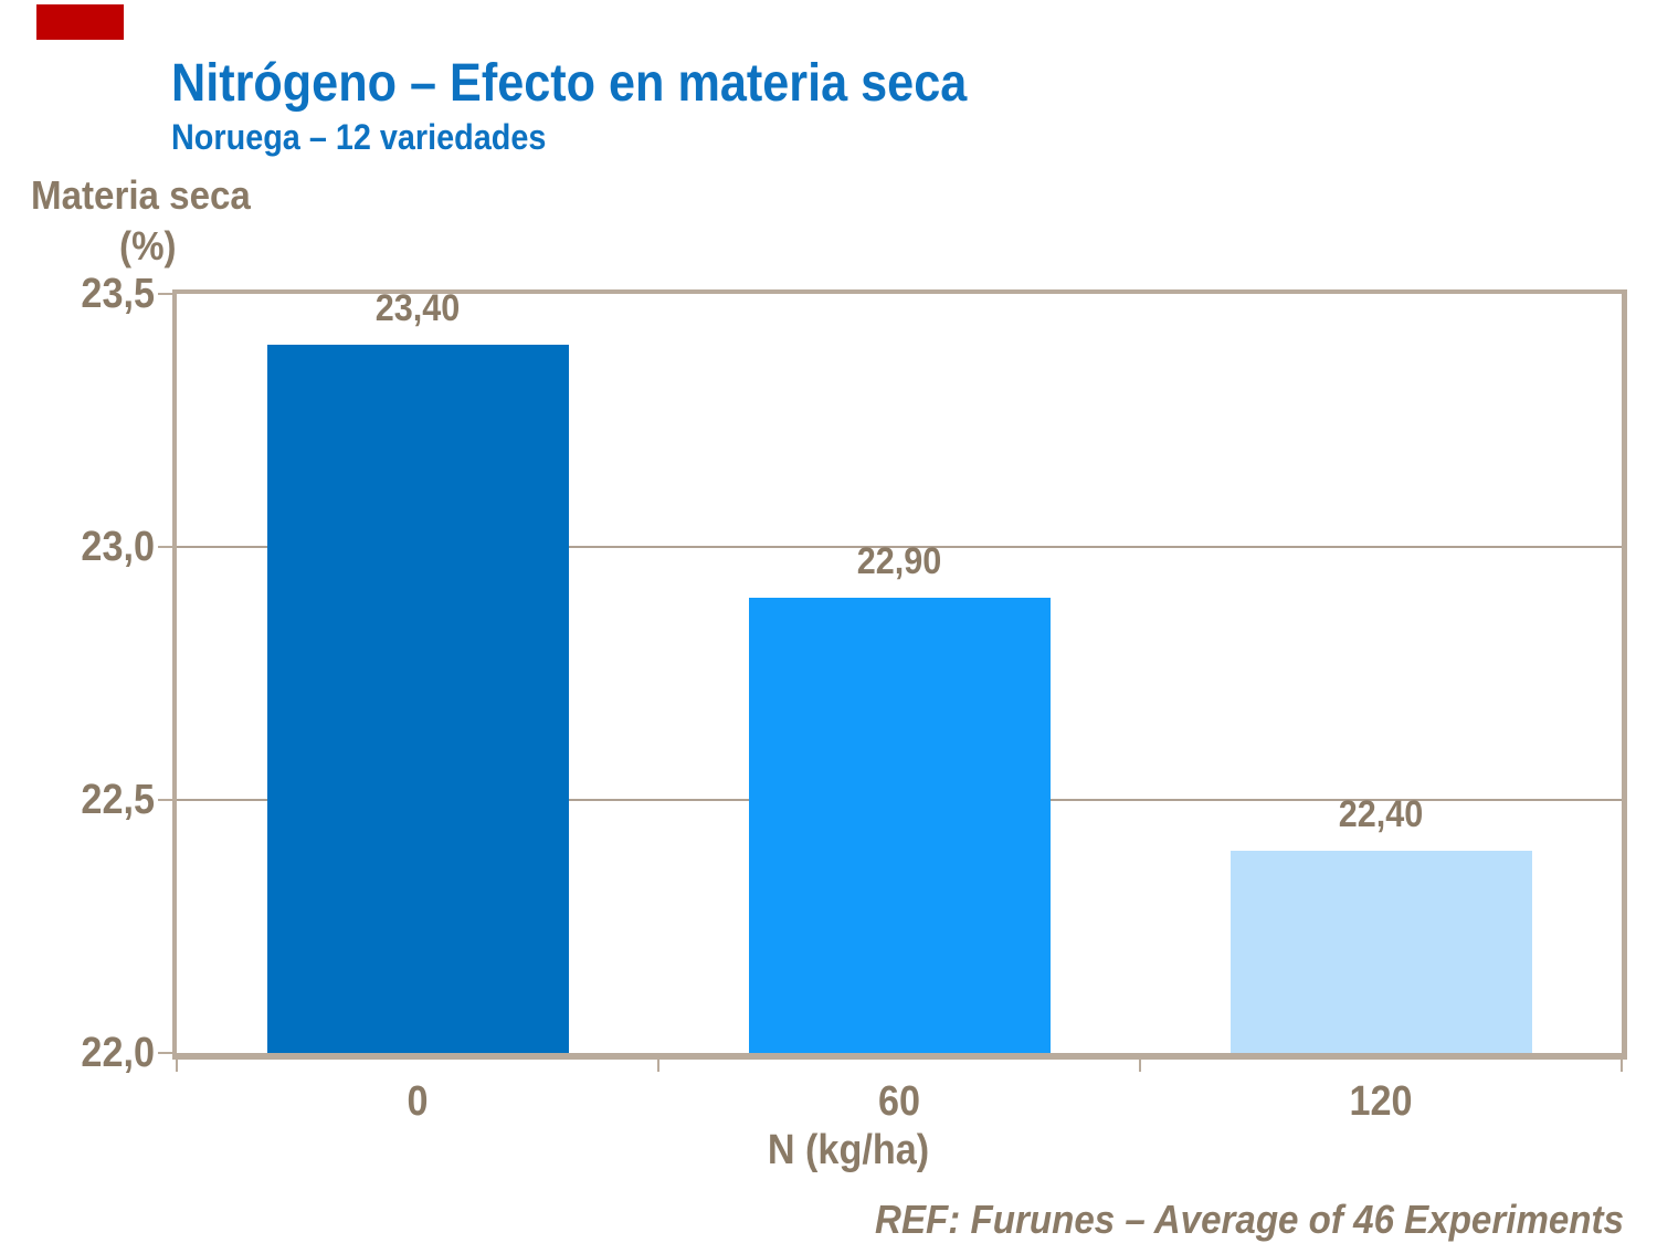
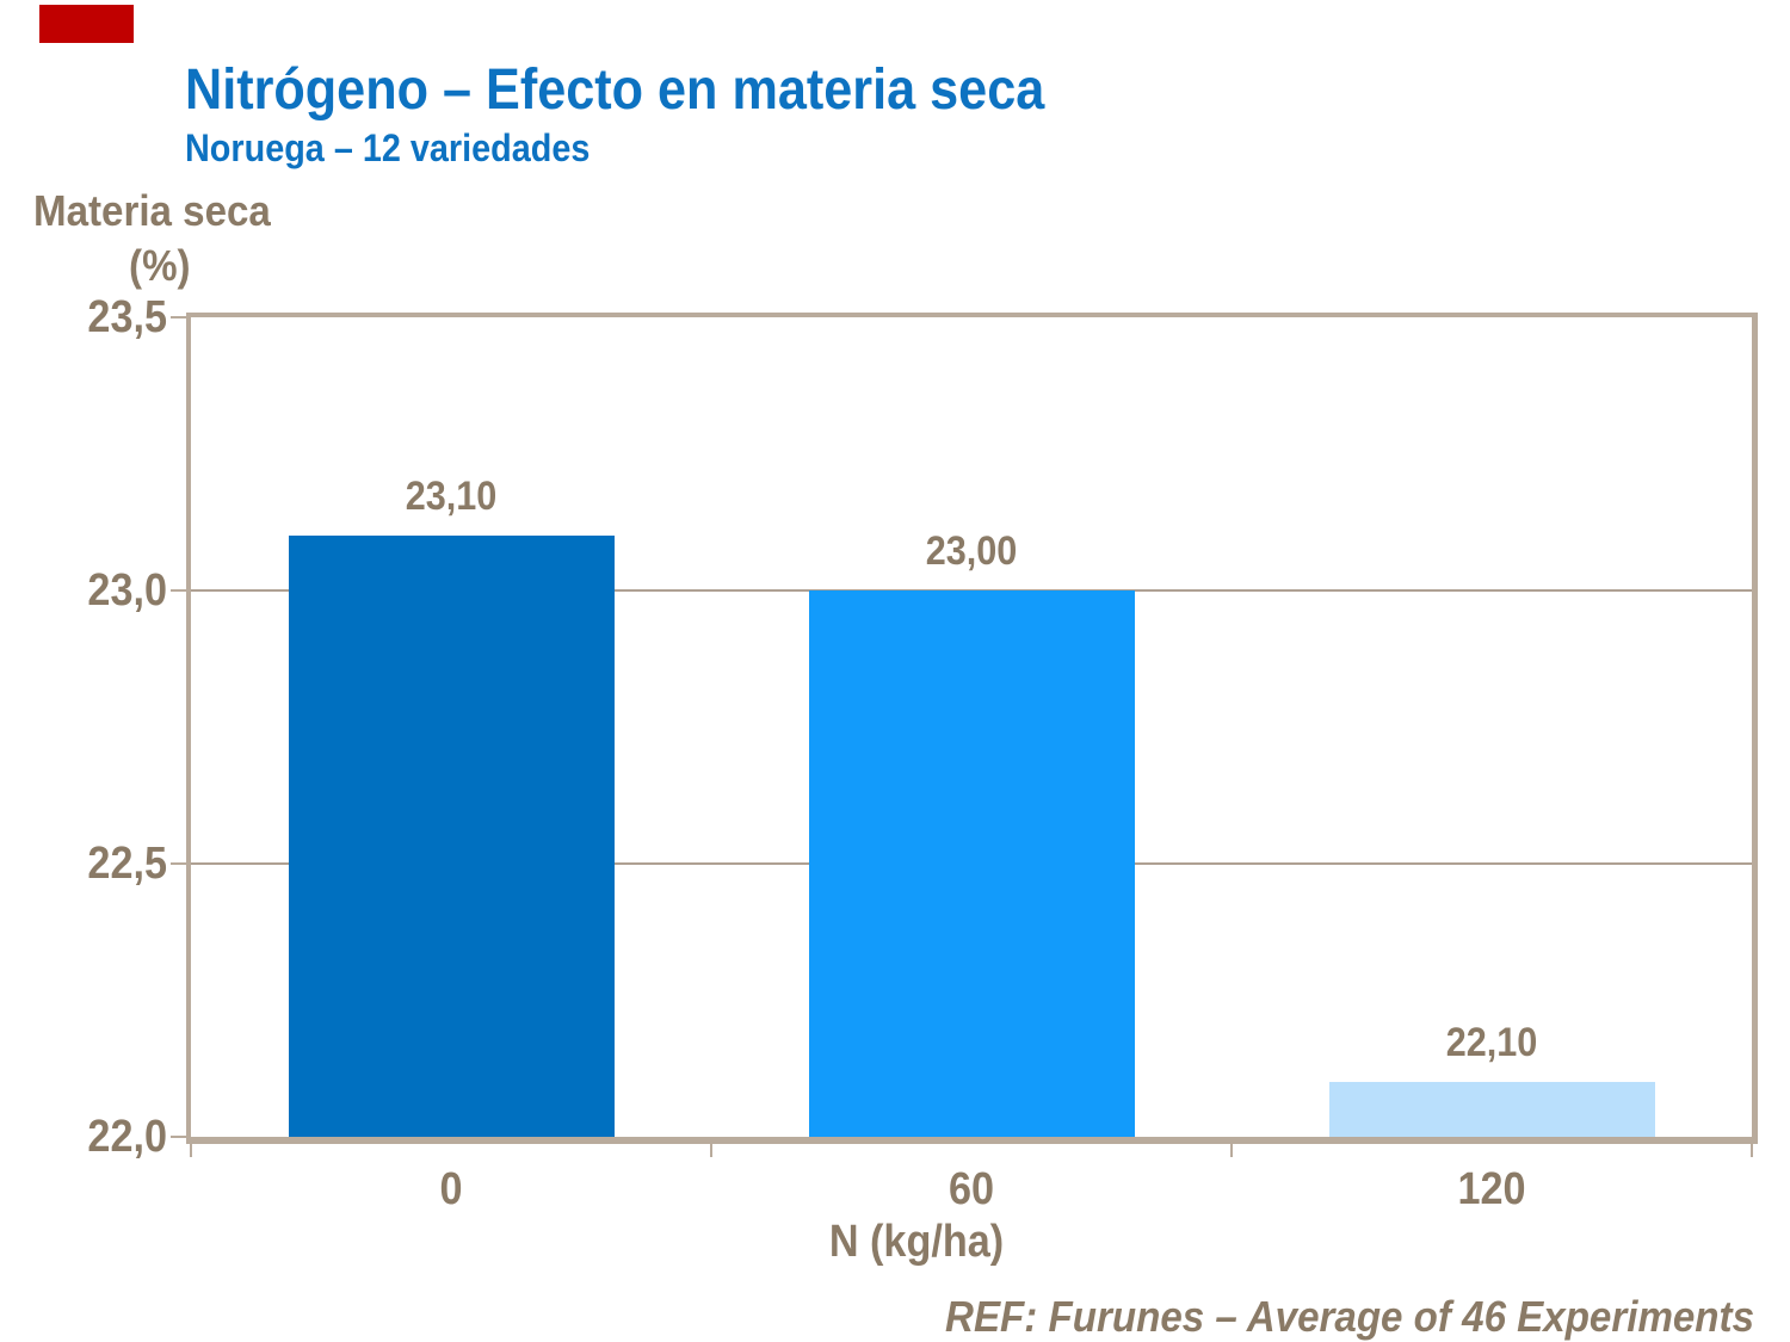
0: 23,40 -> 23,10
60: 22,90 -> 23,00
120: 22,40 -> 22,10
